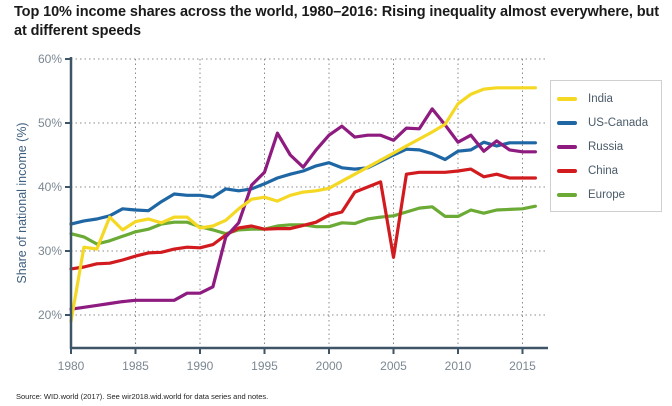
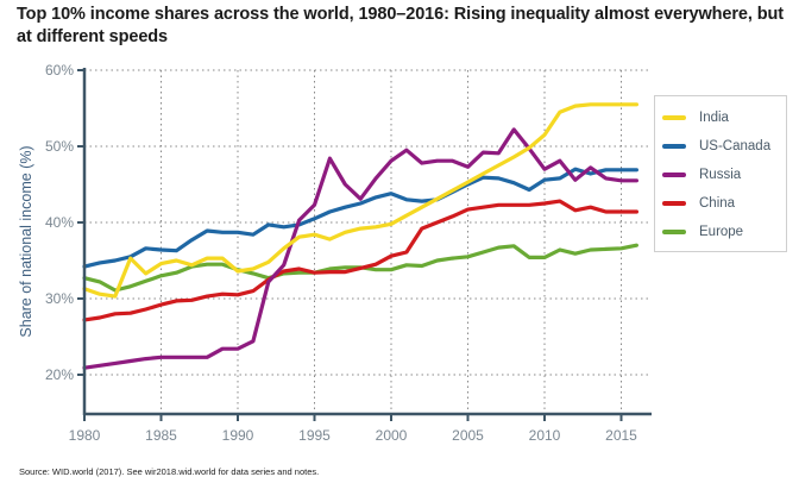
India/1980: 19% -> 31%
China/2005: 29% -> 42%
India/2010: 53% -> 52%
